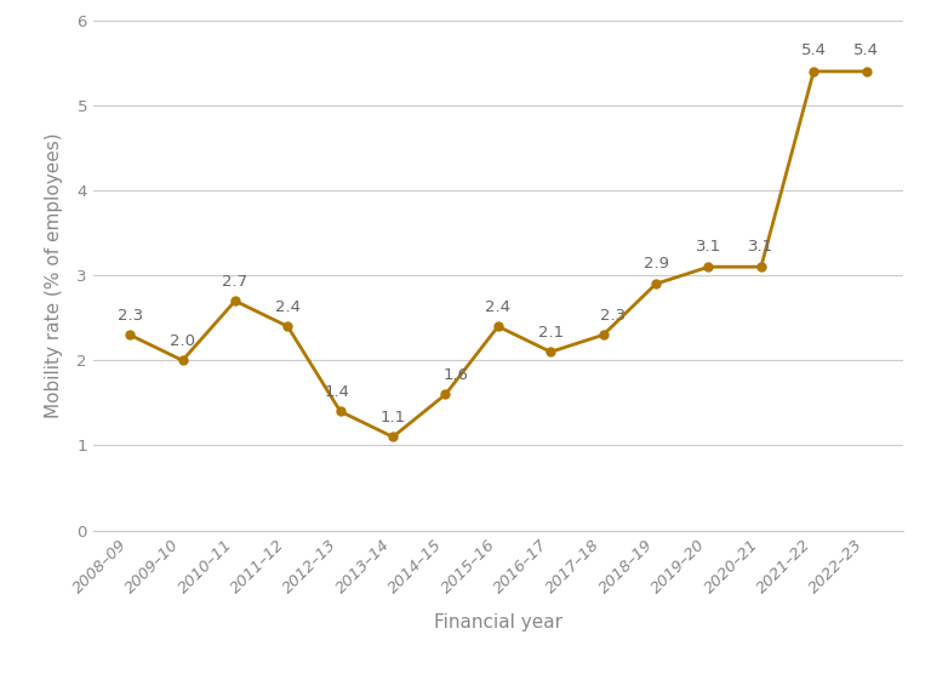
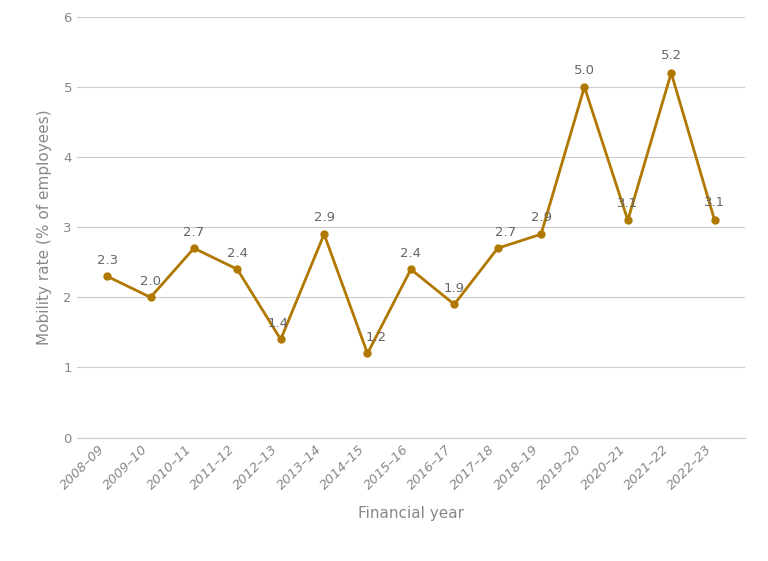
2013–14: 1.1 -> 2.9
2014–15: 1.6 -> 1.2
2016–17: 2.1 -> 1.9
2017–18: 2.3 -> 2.7
2019–20: 3.1 -> 5.0
2021–22: 5.4 -> 5.2
2022–23: 5.4 -> 3.1
